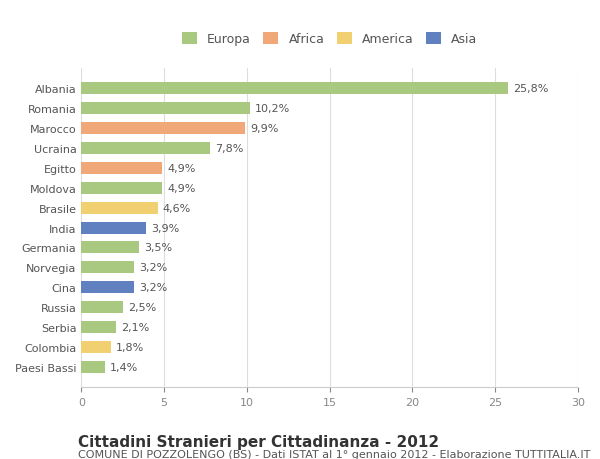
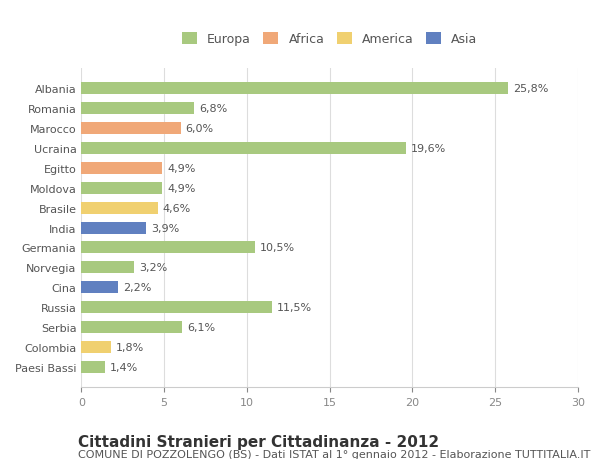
Romania: 10,2% -> 6,8%
Marocco: 9,9% -> 6,0%
Ucraina: 7,8% -> 19,6%
Germania: 3,5% -> 10,5%
Cina: 3,2% -> 2,2%
Russia: 2,5% -> 11,5%
Serbia: 2,1% -> 6,1%
